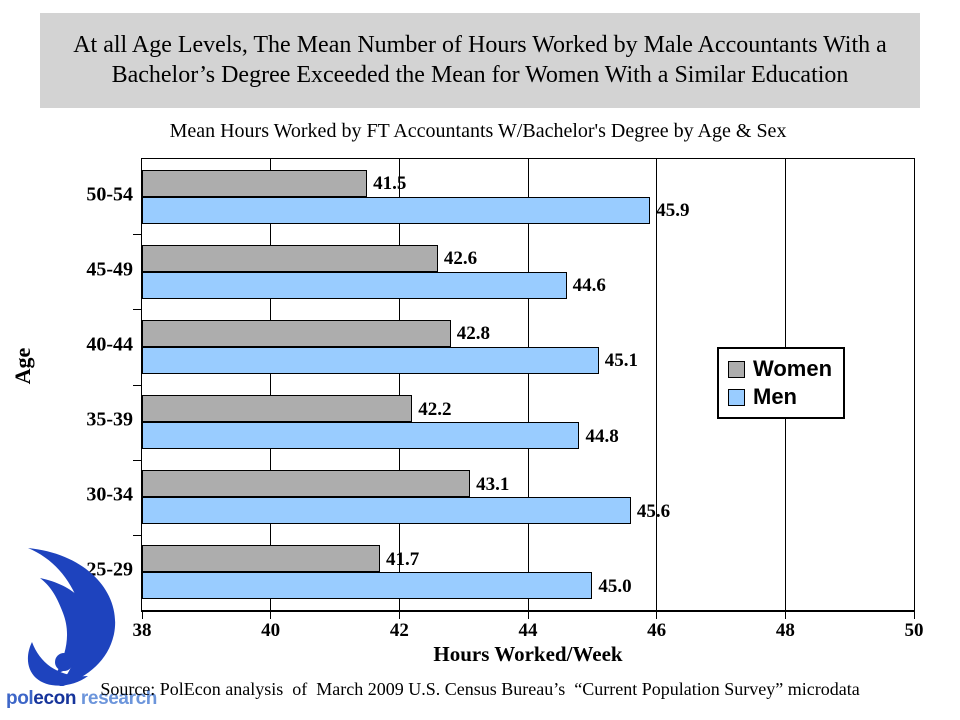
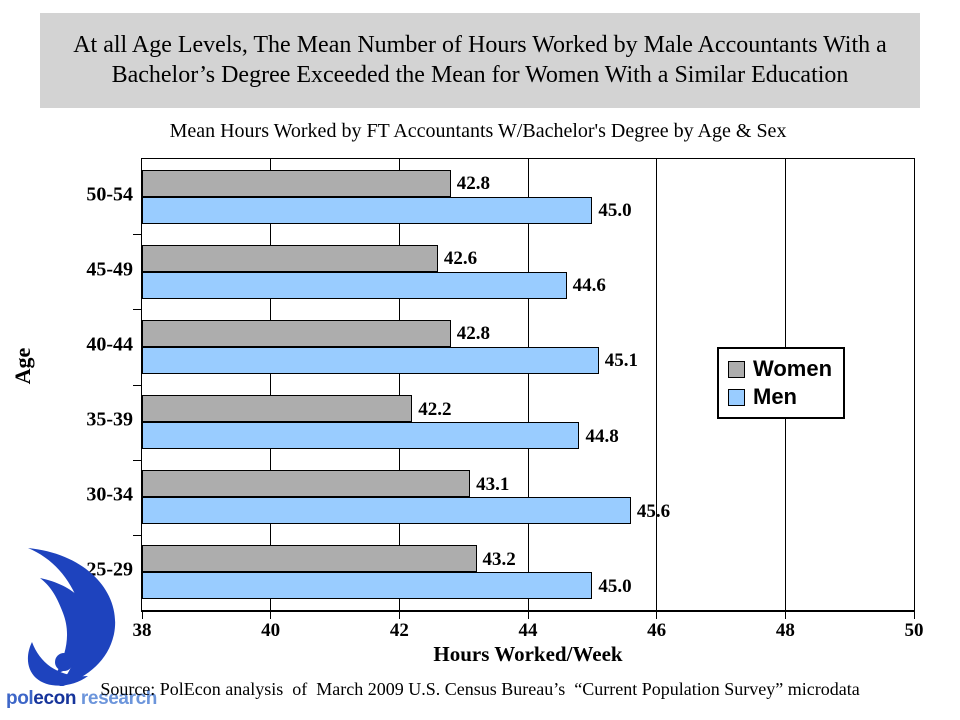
Women/50-54: 41.5 -> 42.8
Men/50-54: 45.9 -> 45.0
Women/25-29: 41.7 -> 43.2
